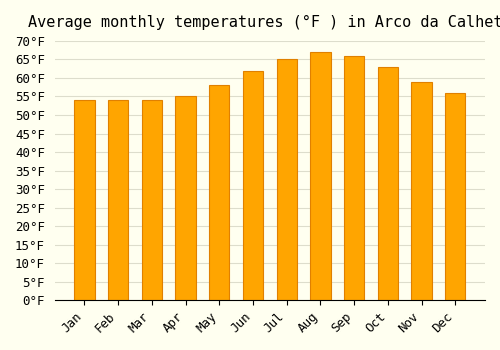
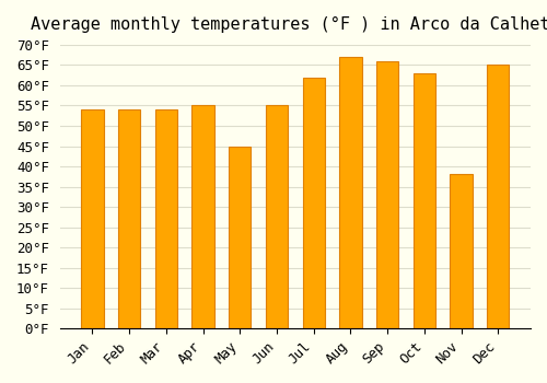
May: 58°F -> 45°F
Jun: 62°F -> 55°F
Jul: 65°F -> 62°F
Nov: 59°F -> 38°F
Dec: 56°F -> 65°F
